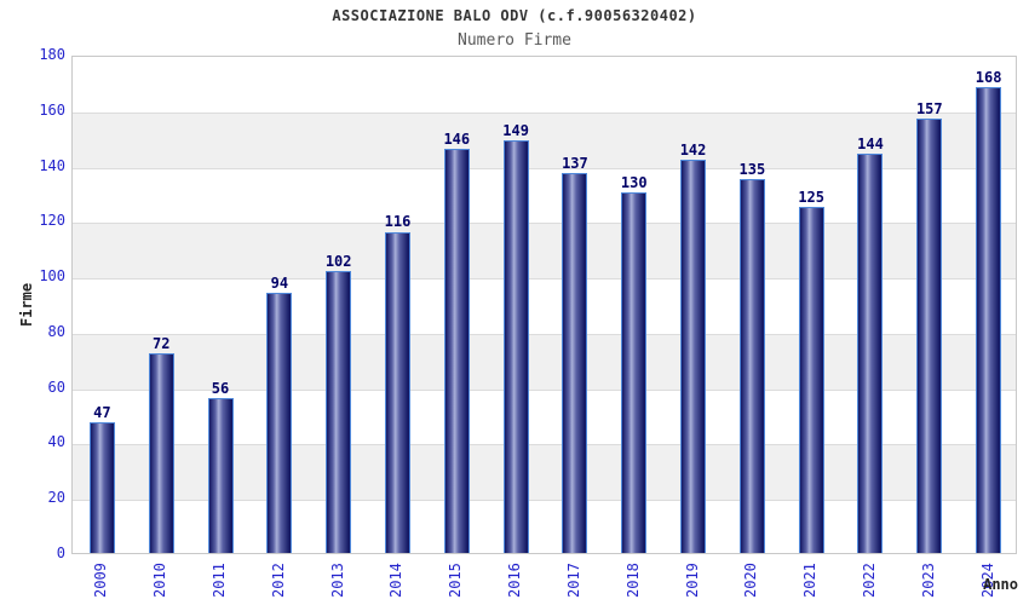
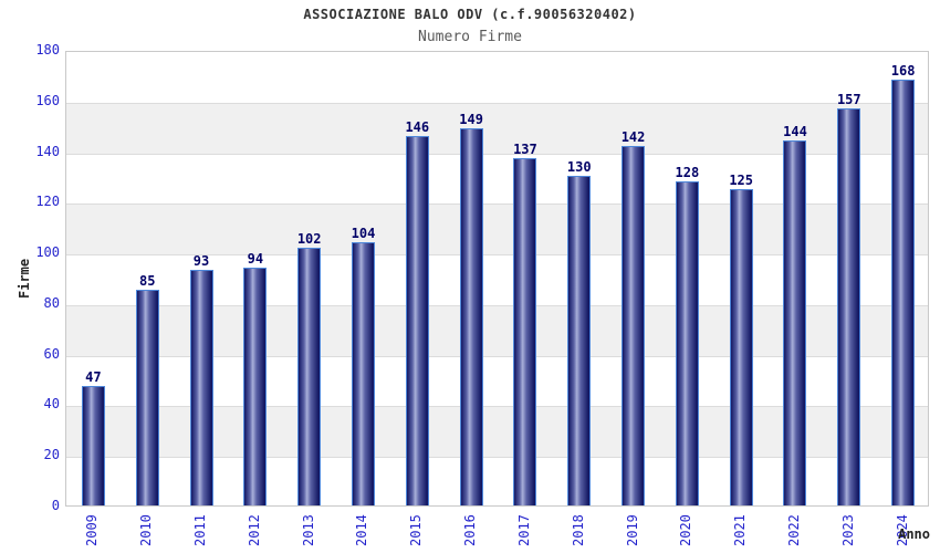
2010: 72 -> 85
2011: 56 -> 93
2014: 116 -> 104
2020: 135 -> 128
